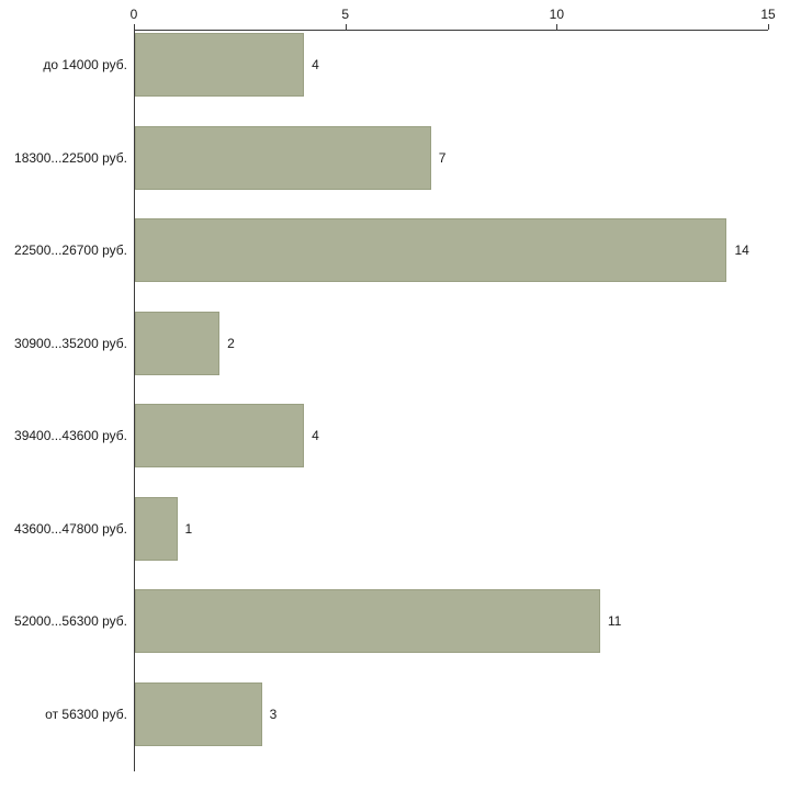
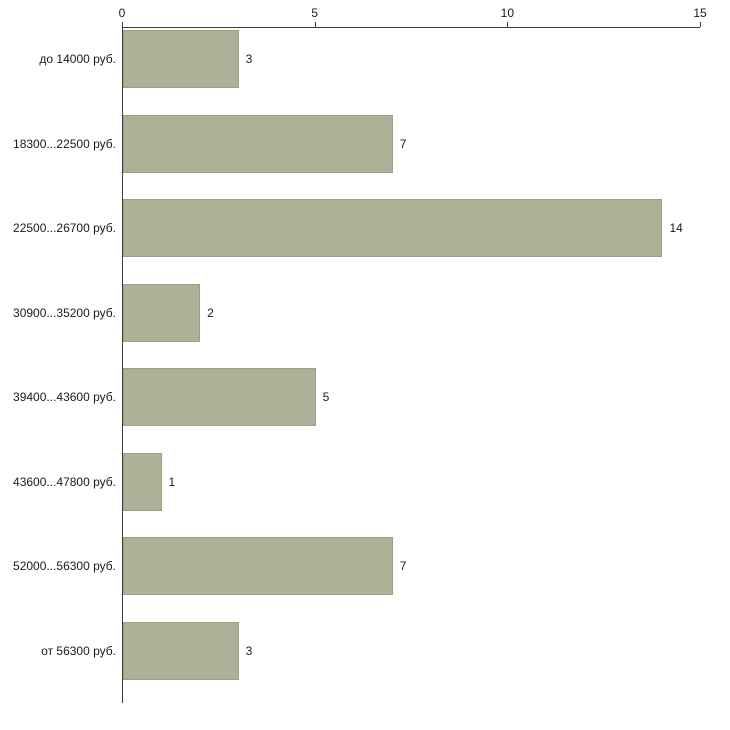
до 14000 руб.: 4 -> 3
39400...43600 руб.: 4 -> 5
52000...56300 руб.: 11 -> 7
